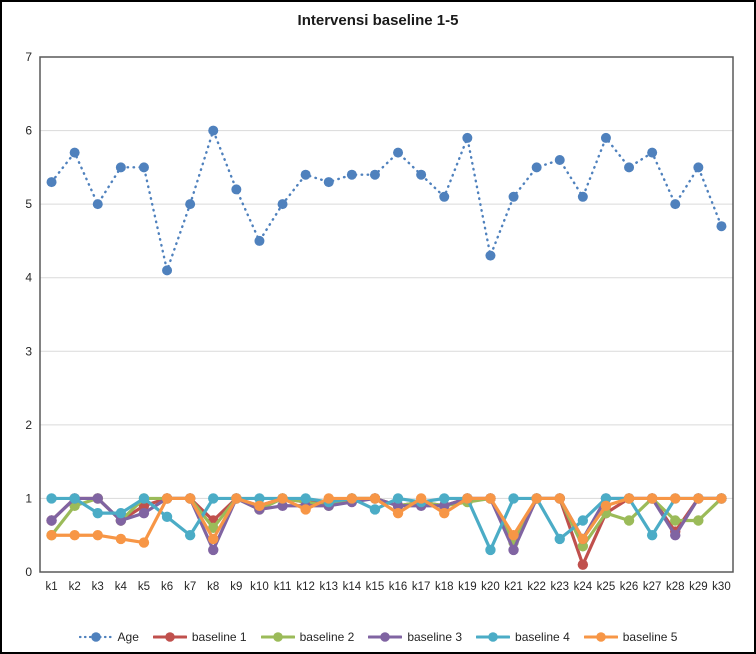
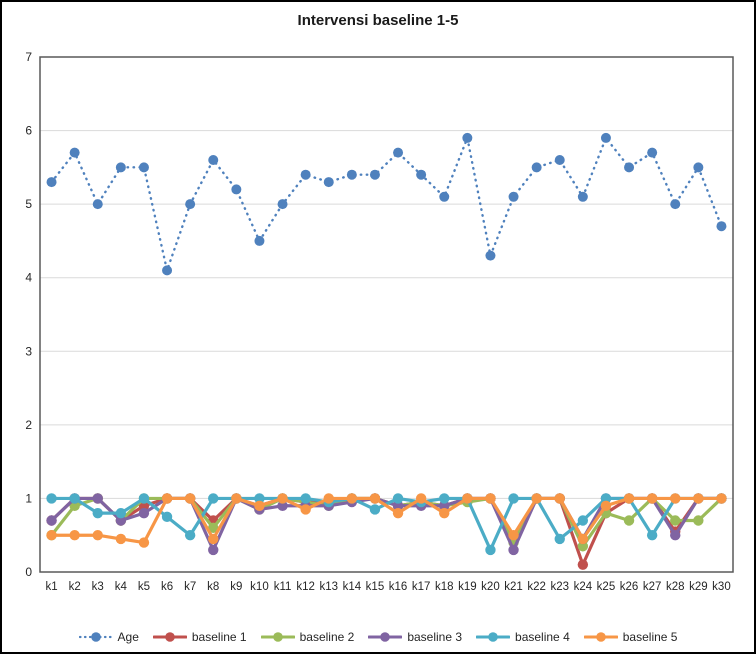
Age/k8: 6.0 -> 5.6
